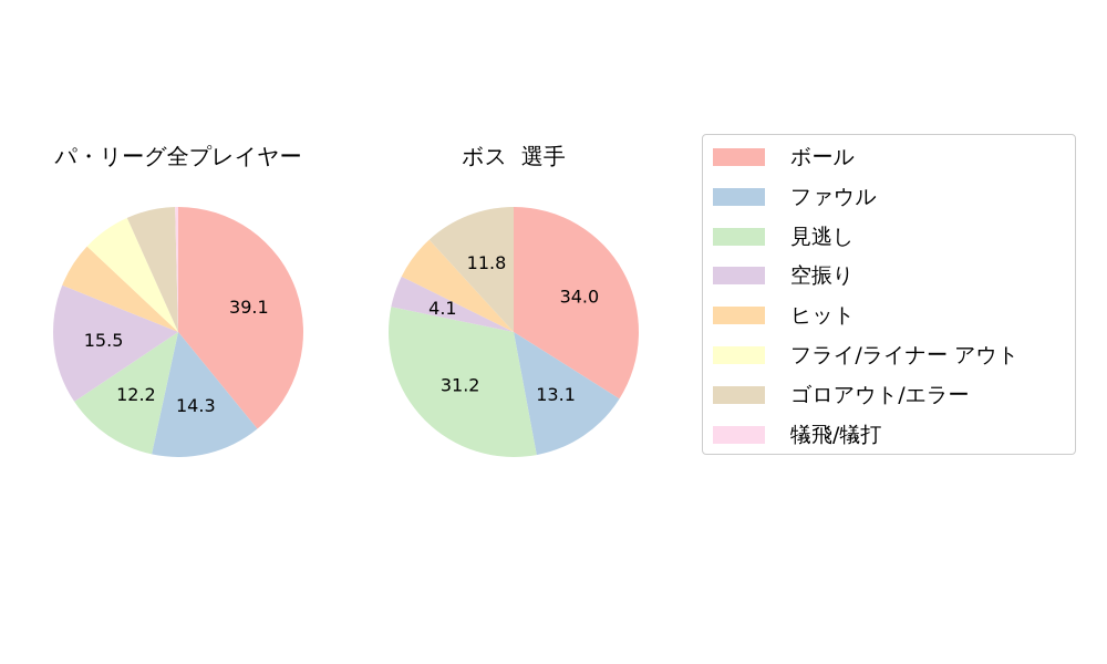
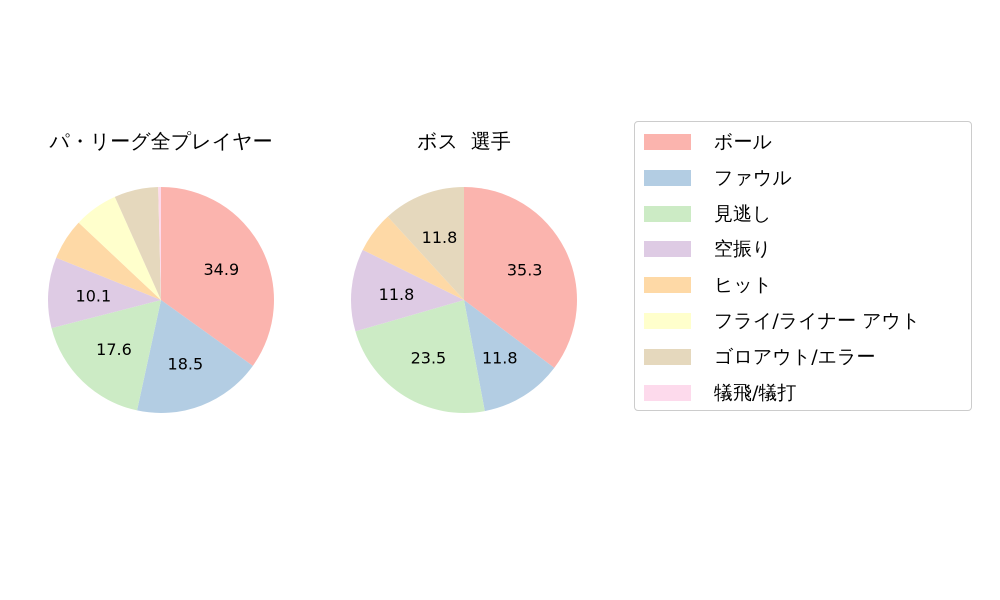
パ・リーグ全プレイヤー/ボール: 39.1 -> 34.9
パ・リーグ全プレイヤー/ファウル: 14.3 -> 18.5
パ・リーグ全プレイヤー/見逃し: 12.2 -> 17.6
パ・リーグ全プレイヤー/空振り: 15.5 -> 10.1
ボス 選手/ボール: 34.0 -> 35.3
ボス 選手/ファウル: 13.1 -> 11.8
ボス 選手/見逃し: 31.2 -> 23.5
ボス 選手/空振り: 4.1 -> 11.8
